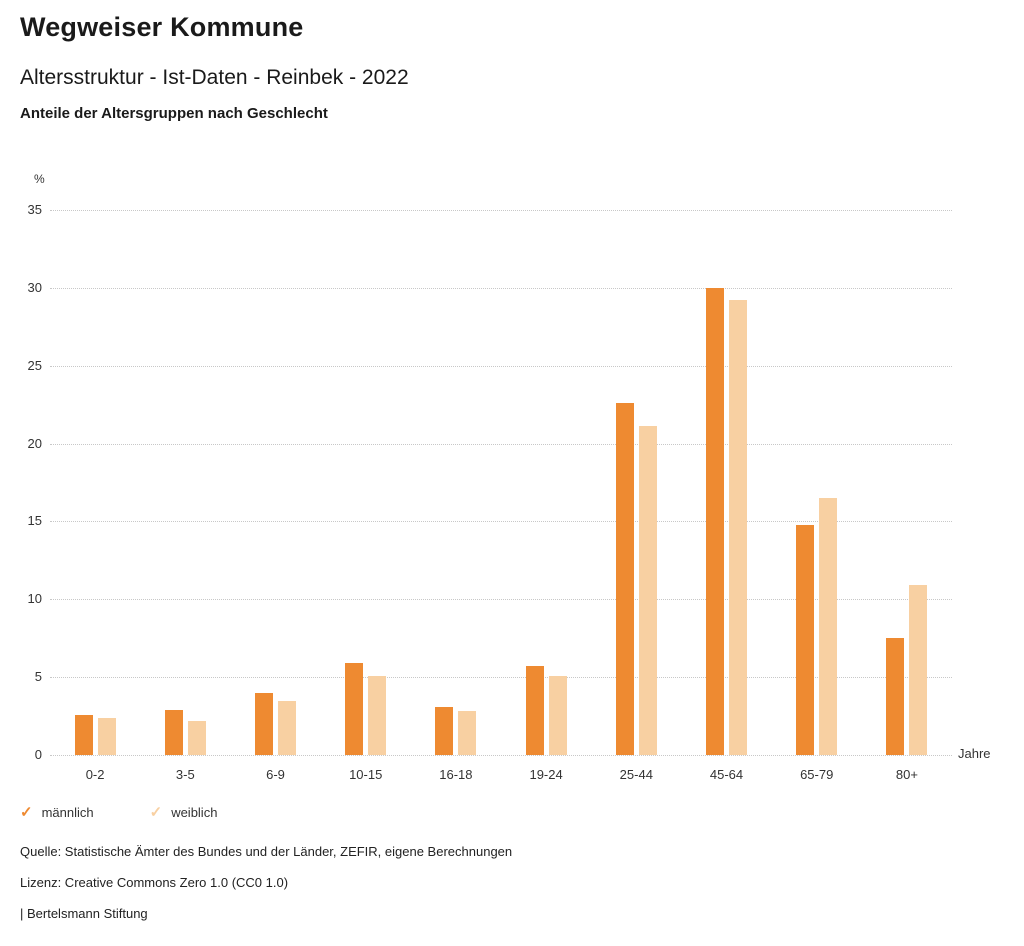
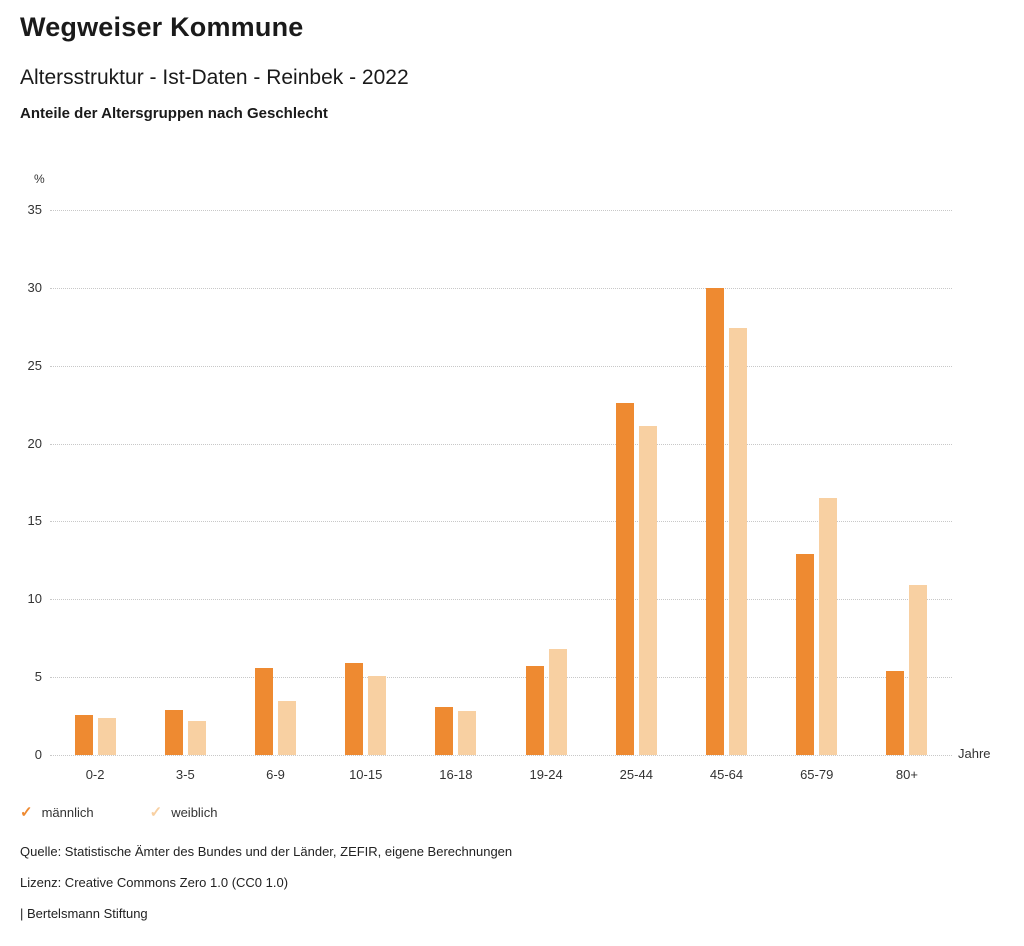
männlich/6-9: 4.0 -> 5.6
weiblich/19-24: 5.1 -> 6.8
weiblich/45-64: 29.2 -> 27.4
männlich/65-79: 14.8 -> 12.9
männlich/80+: 7.5 -> 5.4
